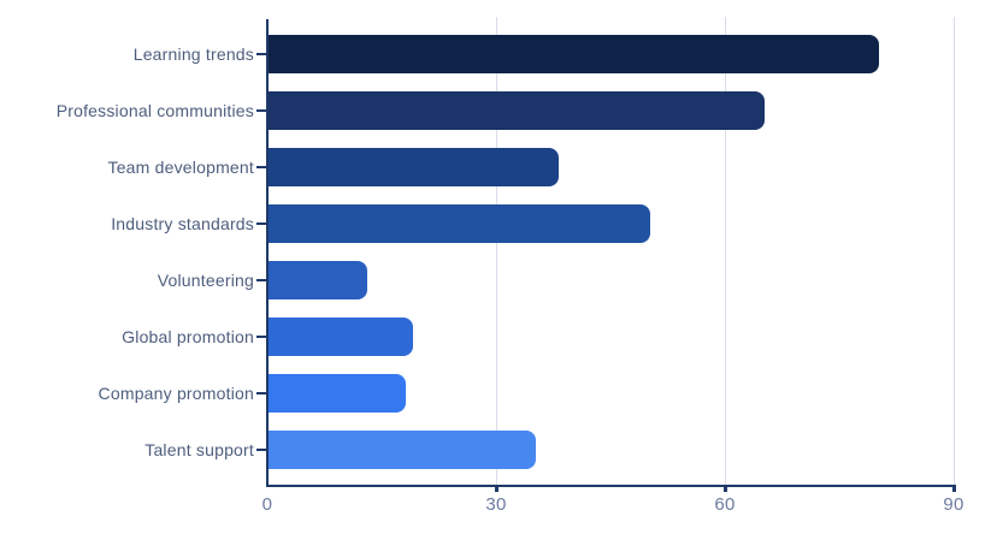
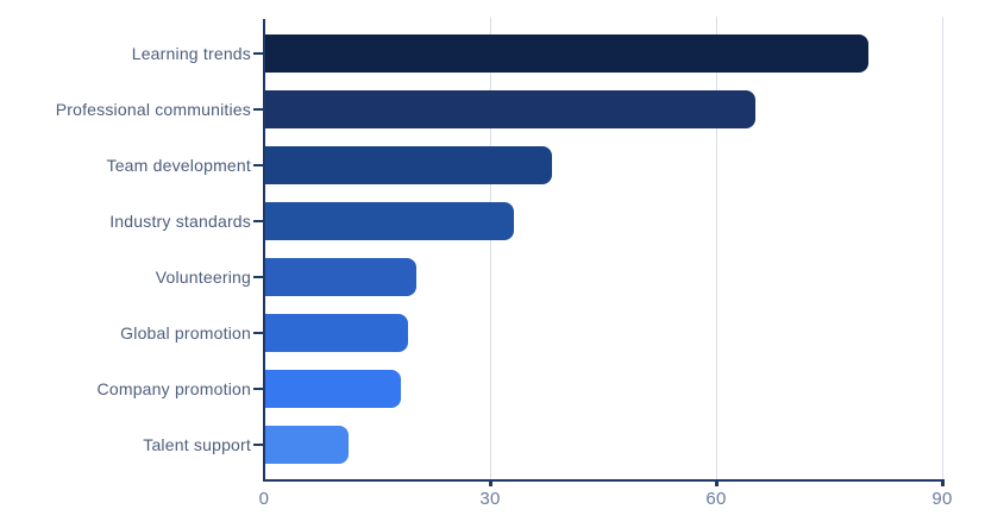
Industry standards: 50 -> 33
Volunteering: 13 -> 20
Talent support: 35 -> 11
